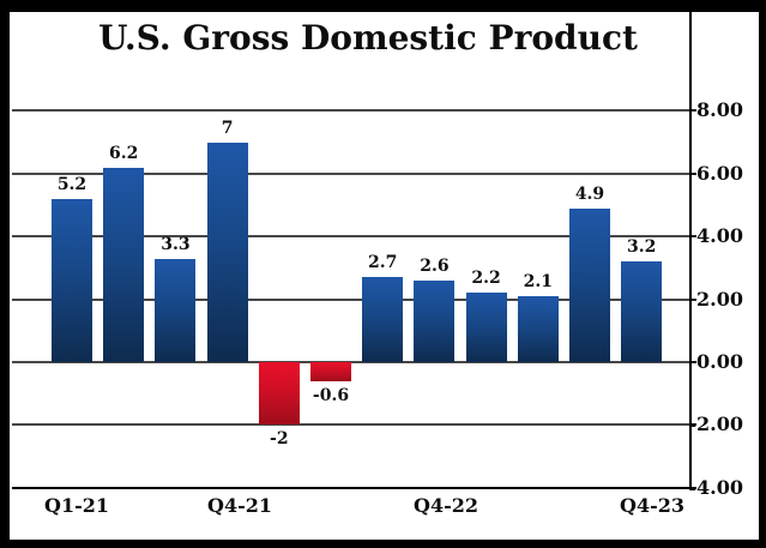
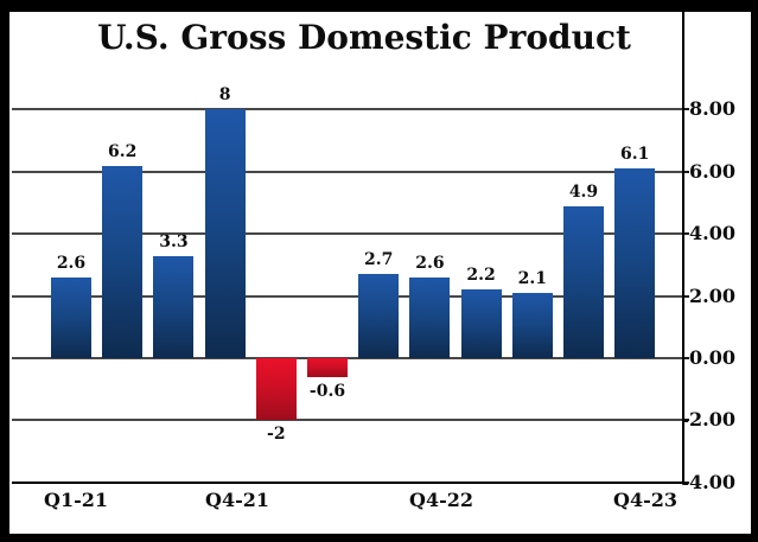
Q1-21: 5.2 -> 2.6
Q4-21: 7 -> 8
Q4-23: 3.2 -> 6.1
